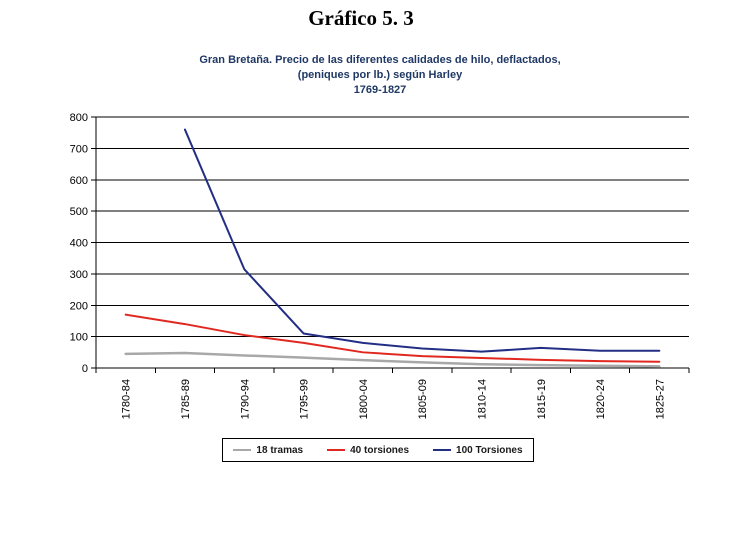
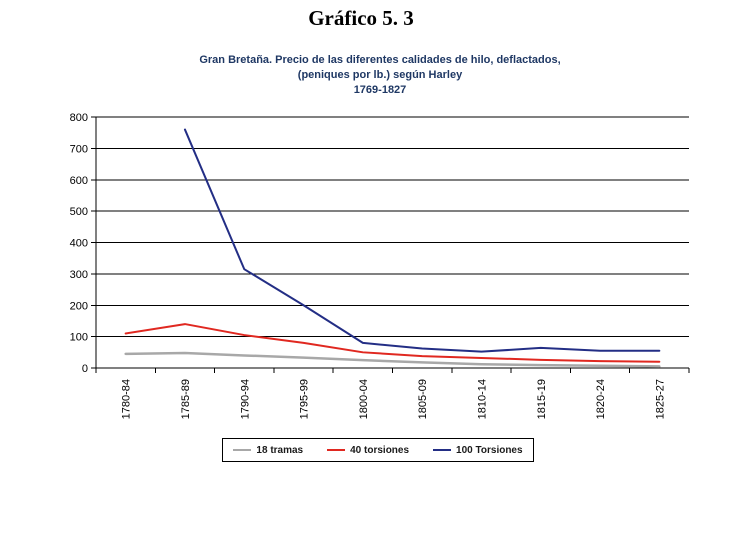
40 torsiones/1780-84: 170 -> 110
100 Torsiones/1795-99: 110 -> 200
